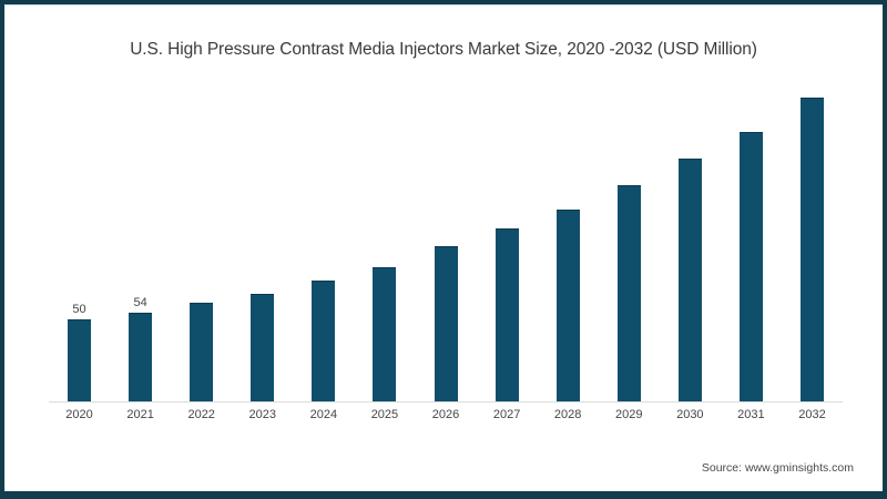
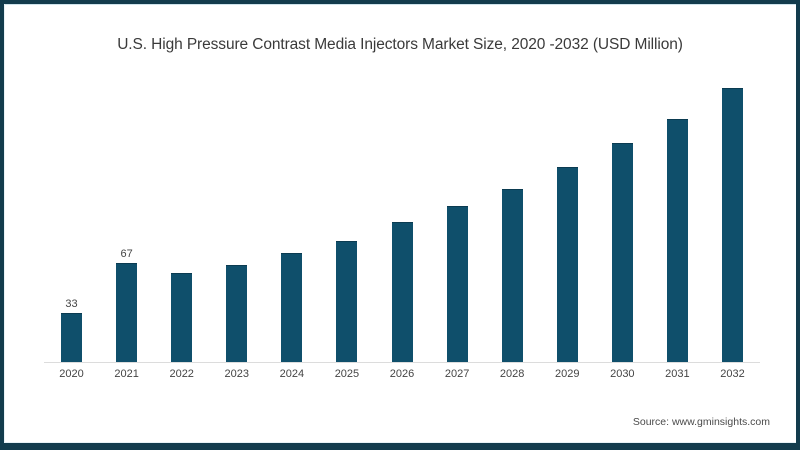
2020: 50 -> 33
2021: 54 -> 67
